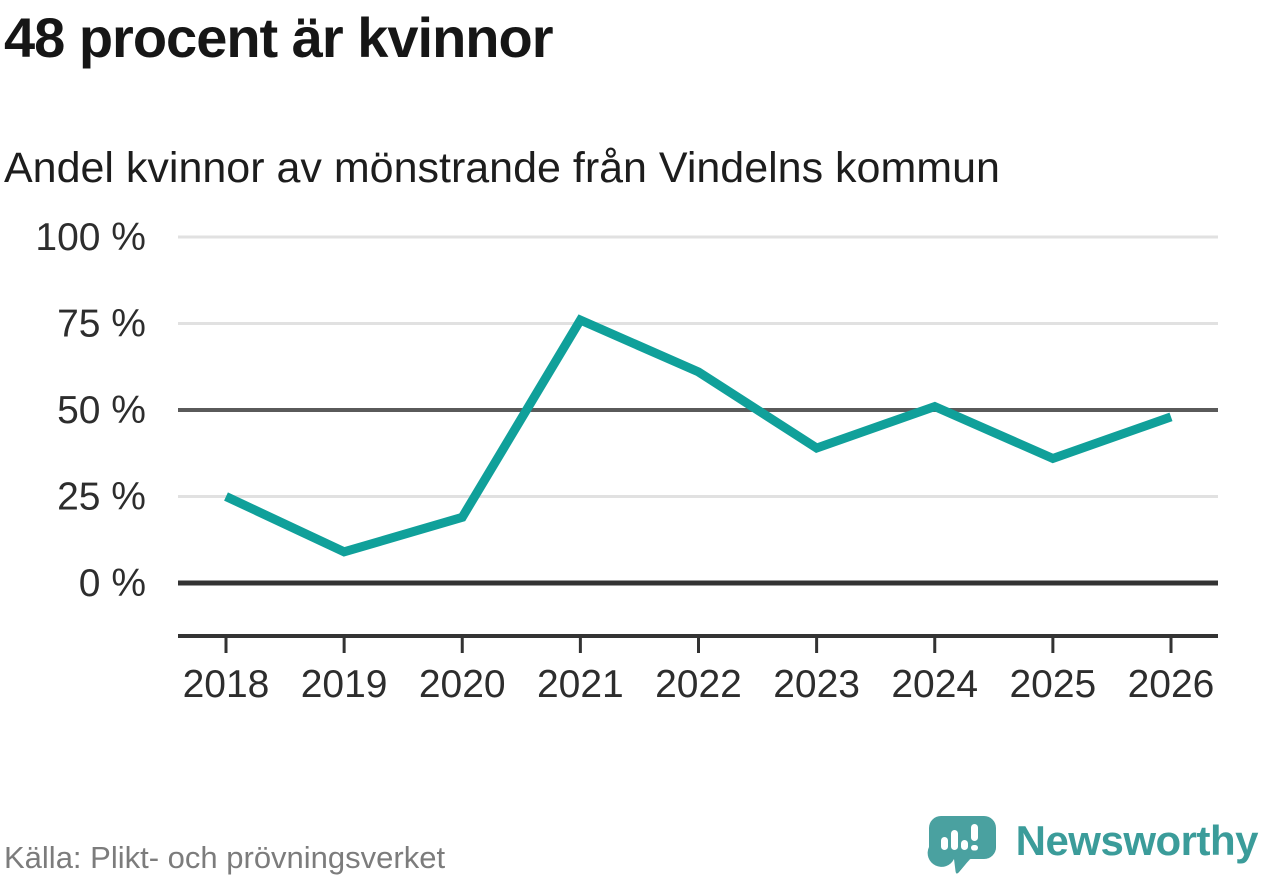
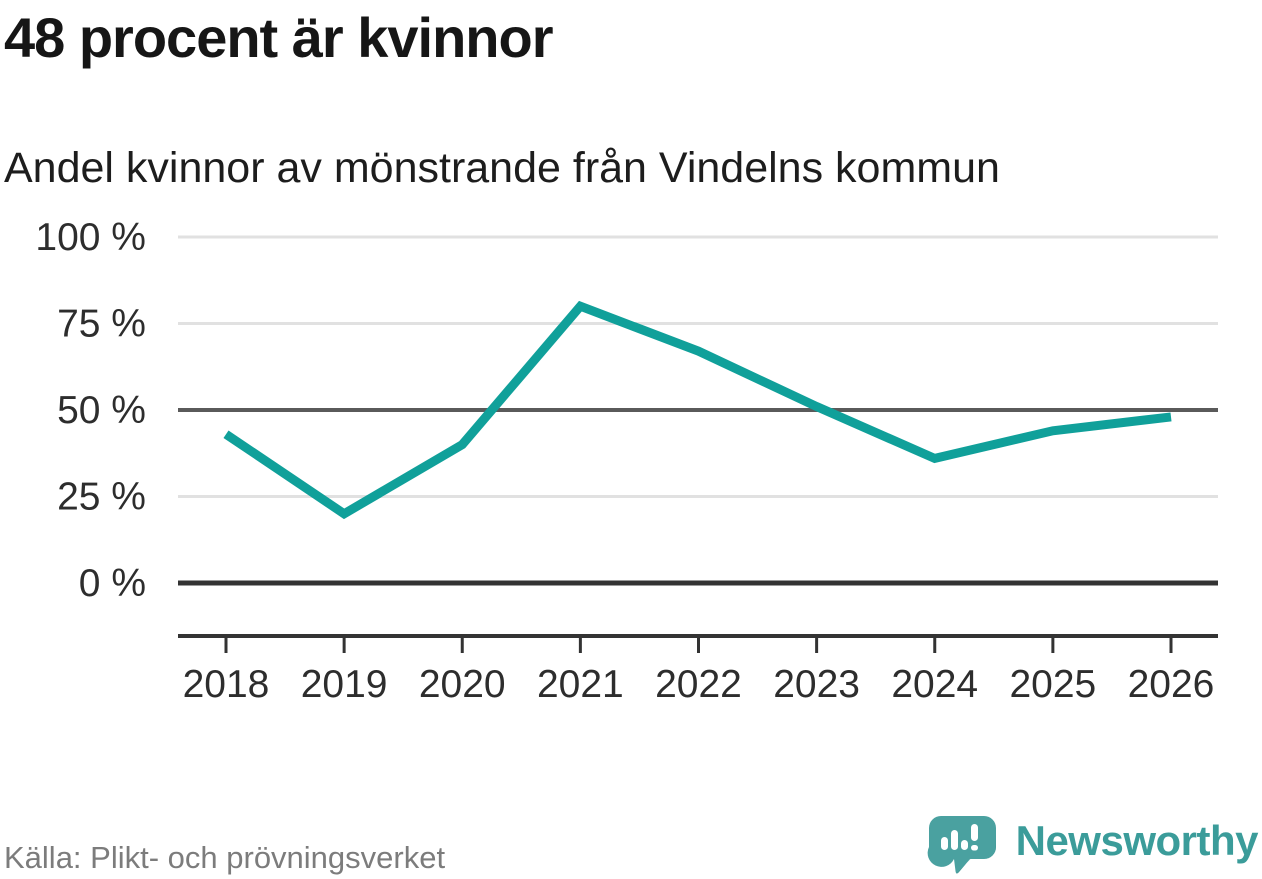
2018: 25% -> 43%
2019: 9% -> 20%
2020: 19% -> 40%
2021: 76% -> 80%
2022: 61% -> 67%
2023: 39% -> 51%
2024: 51% -> 36%
2025: 36% -> 44%
